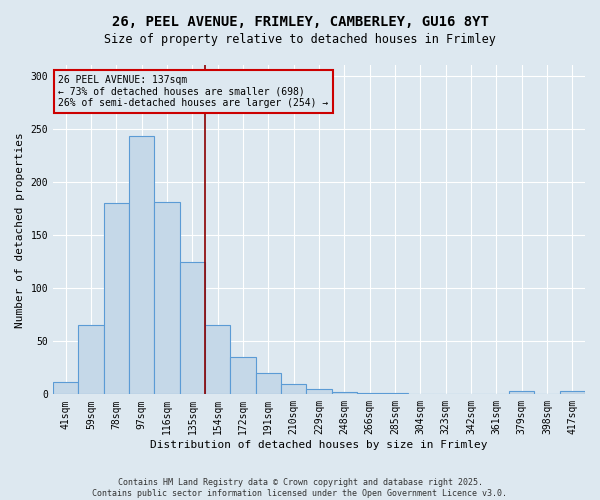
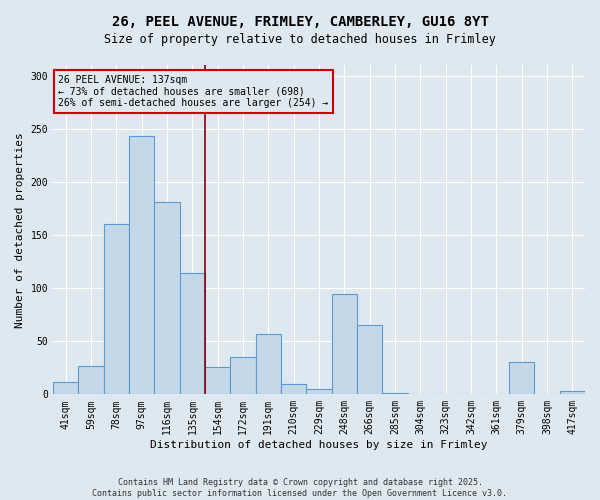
59sqm: 65 -> 27
78sqm: 180 -> 160
135sqm: 125 -> 114
154sqm: 65 -> 26
191sqm: 20 -> 57
248sqm: 2 -> 94
266sqm: 1 -> 65
379sqm: 3 -> 30
